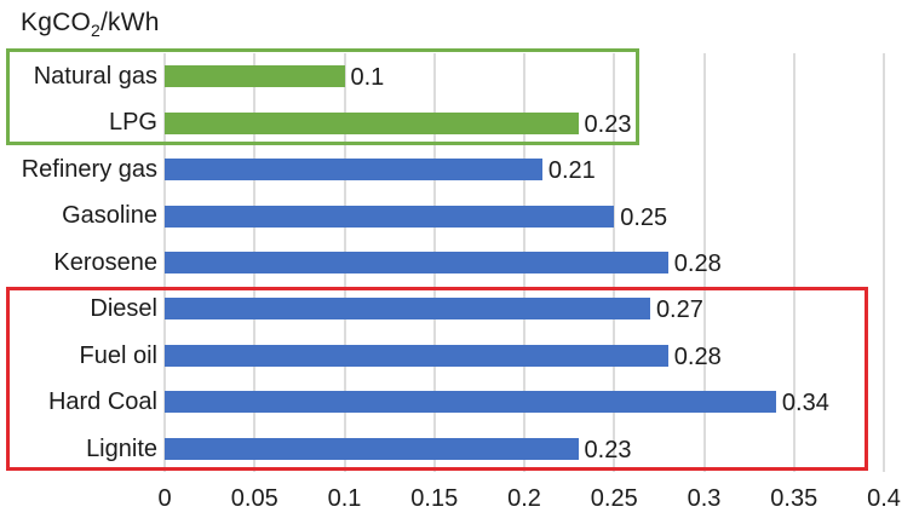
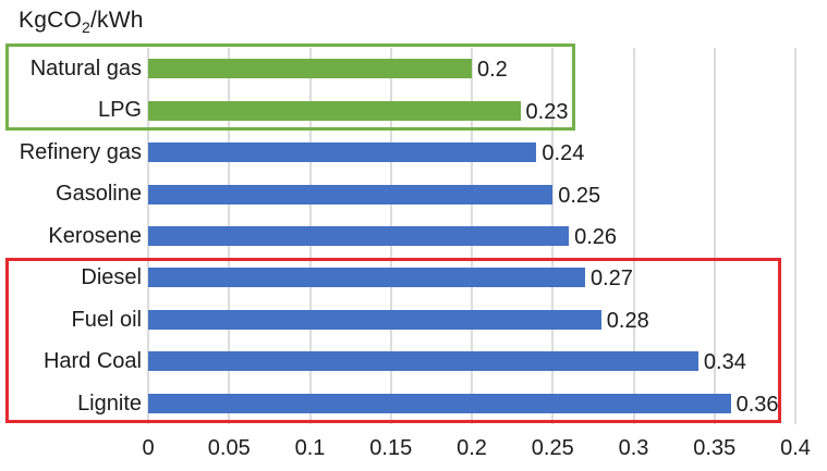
Natural gas: 0.1 -> 0.2
Refinery gas: 0.21 -> 0.24
Kerosene: 0.28 -> 0.26
Lignite: 0.23 -> 0.36
